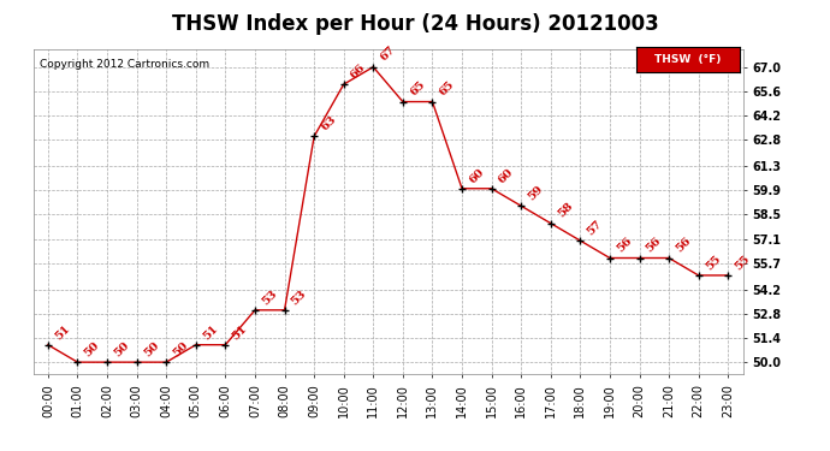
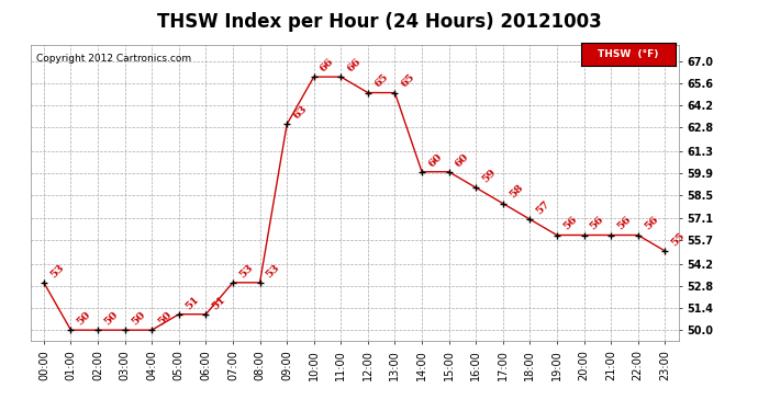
00:00: 51 -> 53
11:00: 67 -> 66
22:00: 55 -> 56
